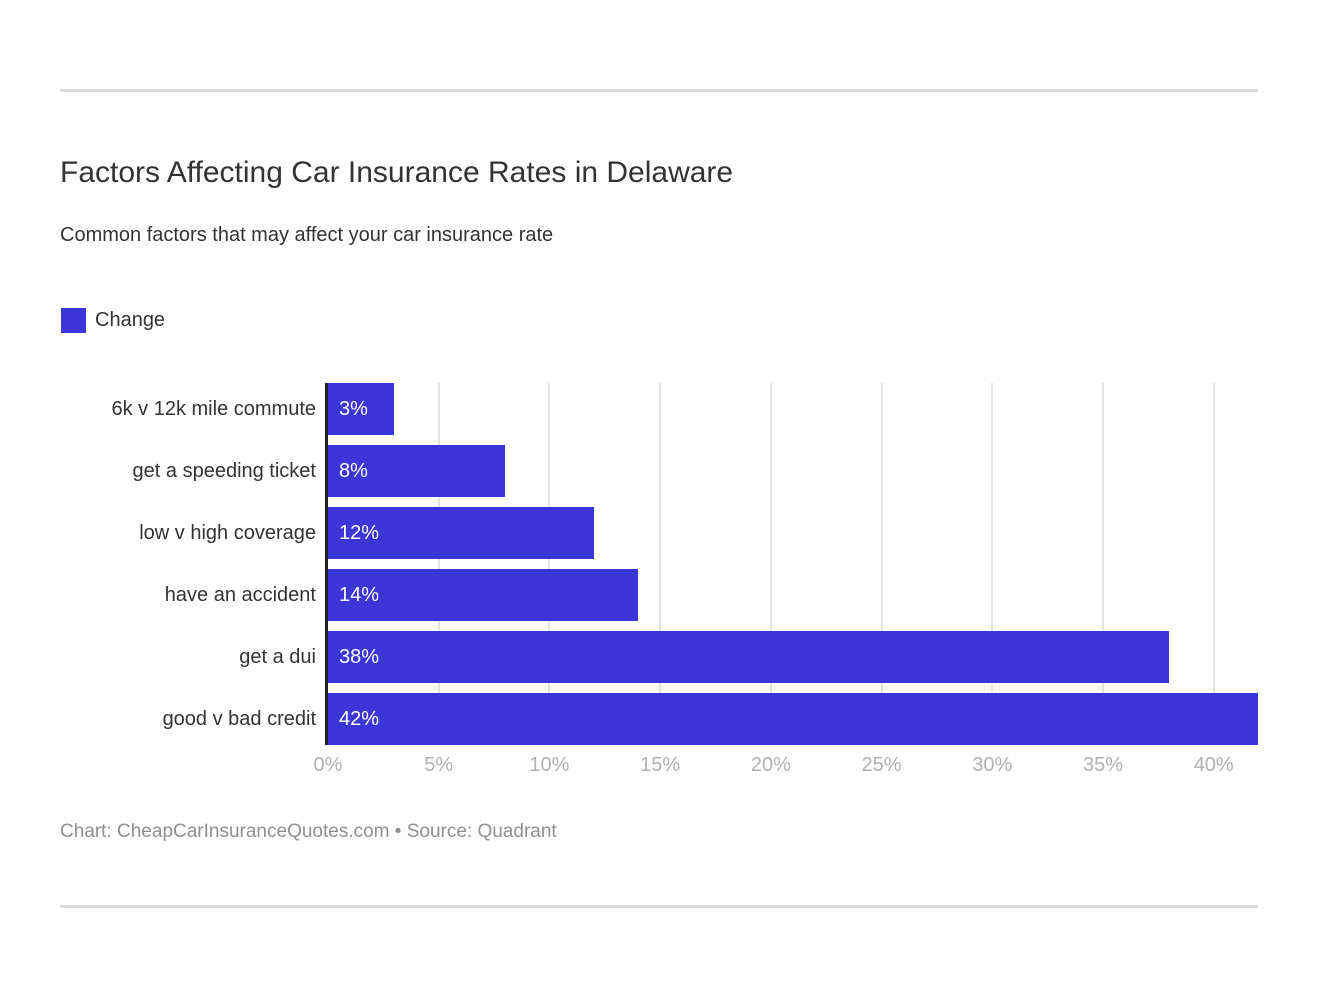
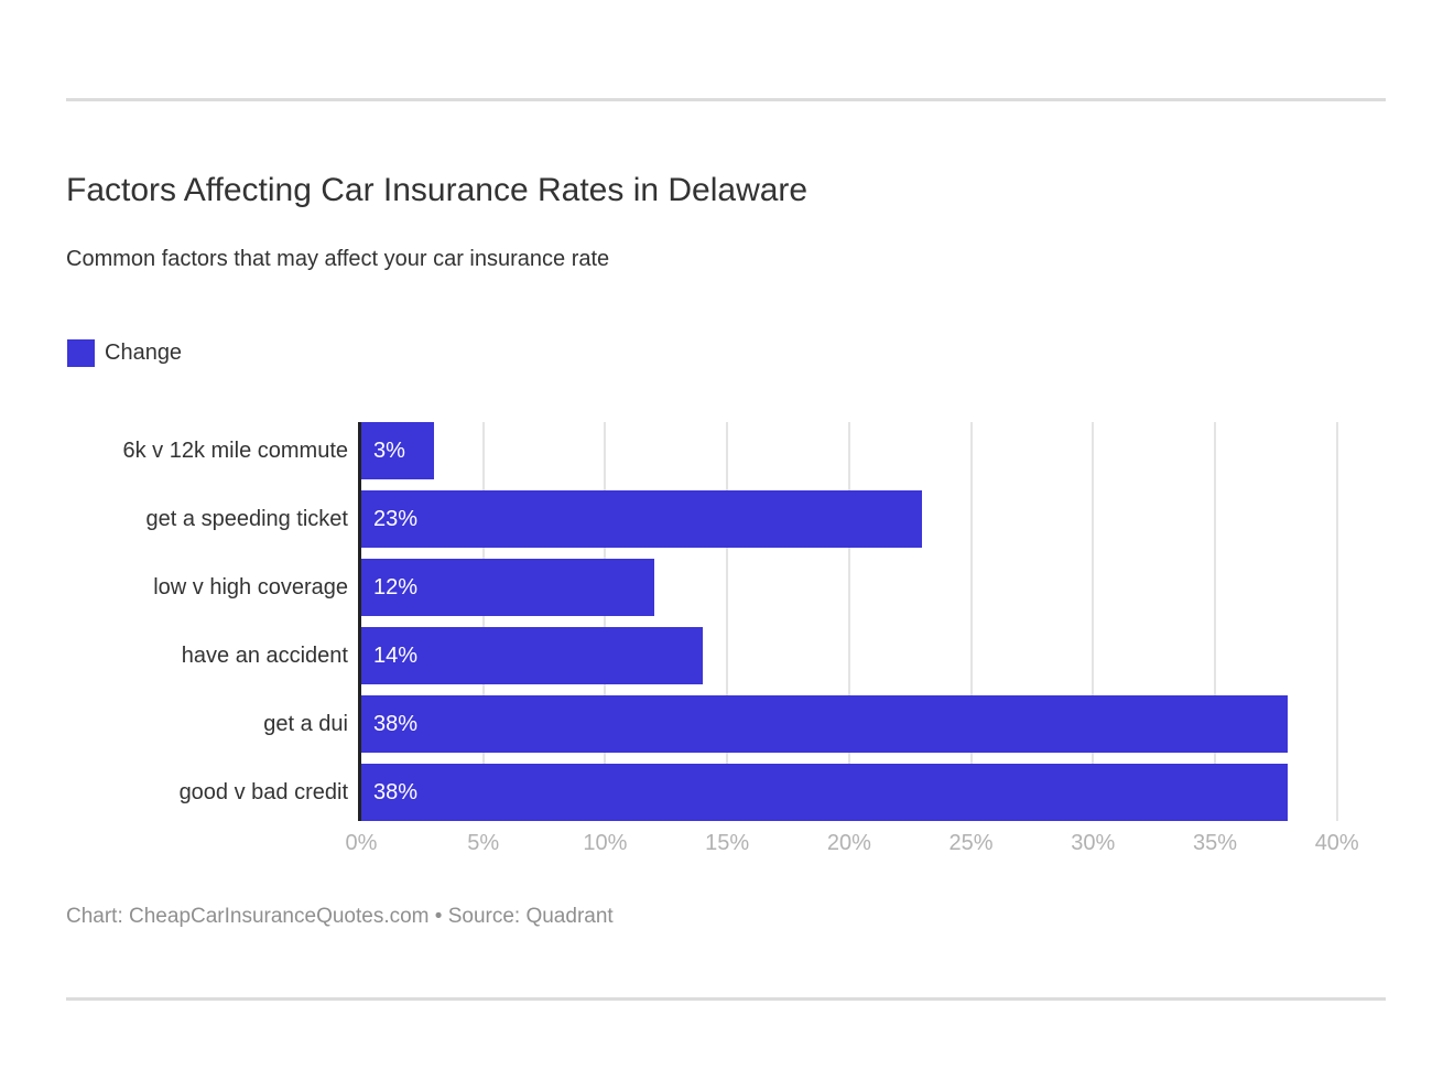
get a speeding ticket: 8% -> 23%
good v bad credit: 42% -> 38%
